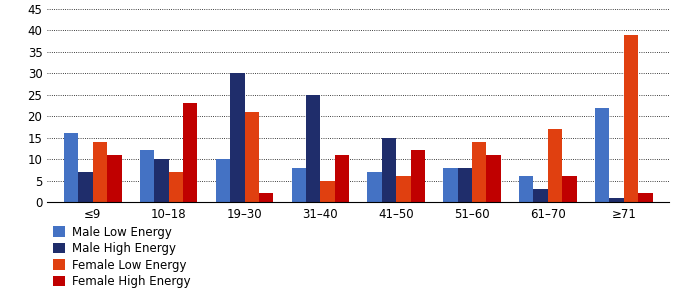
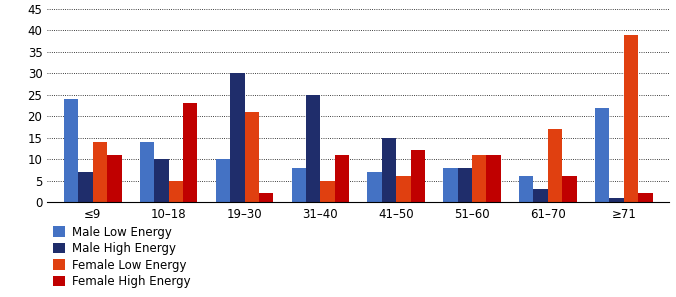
Male Low Energy/≤9: 16 -> 24
Male Low Energy/10–18: 12 -> 14
Female Low Energy/10–18: 7 -> 5
Female Low Energy/51–60: 14 -> 11
